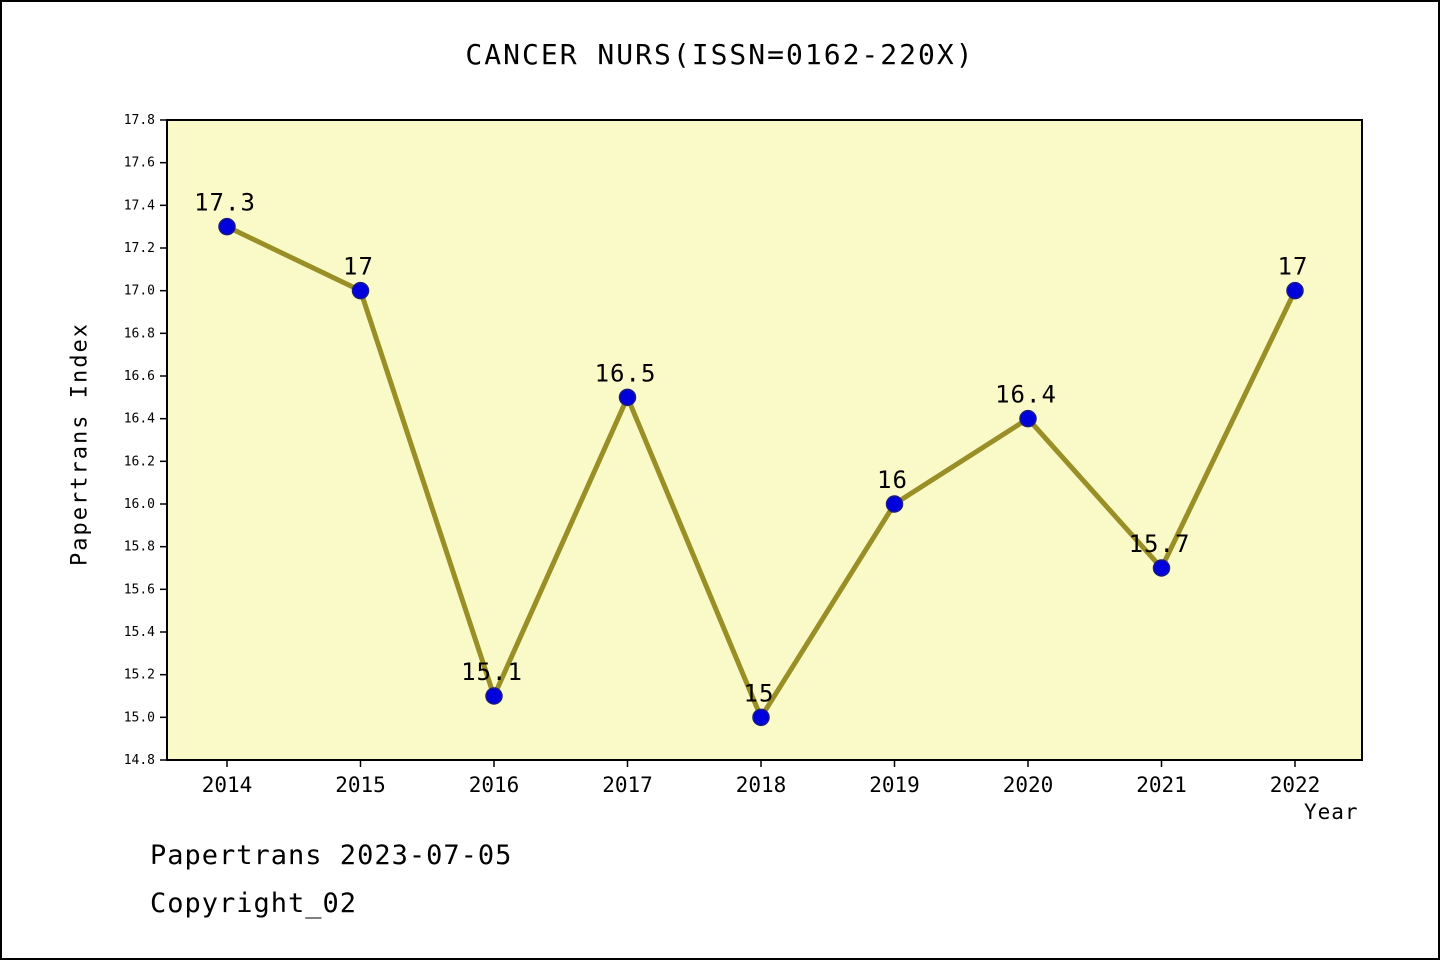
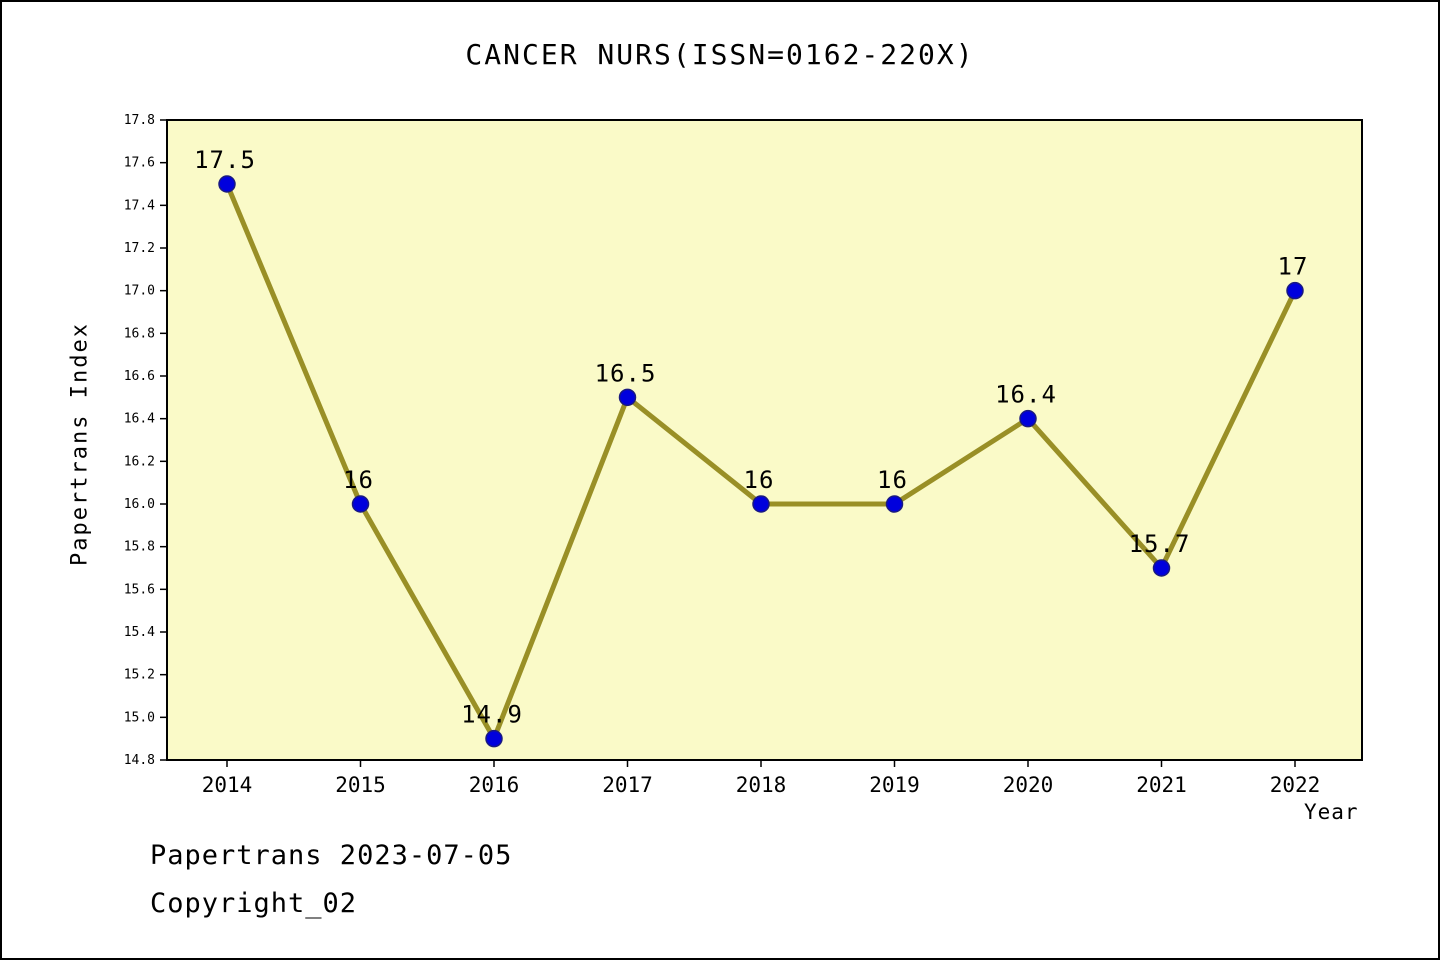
2014: 17.3 -> 17.5
2015: 17 -> 16
2016: 15.1 -> 14.9
2018: 15 -> 16
